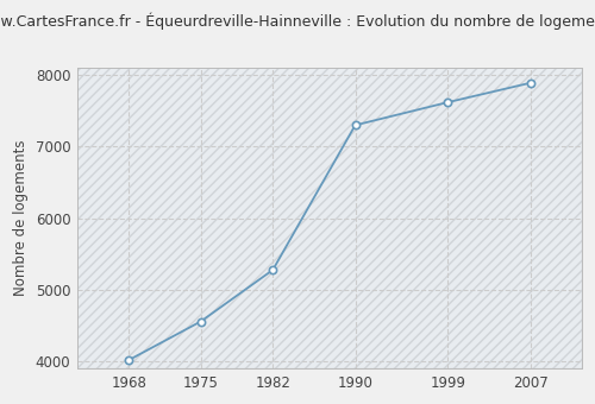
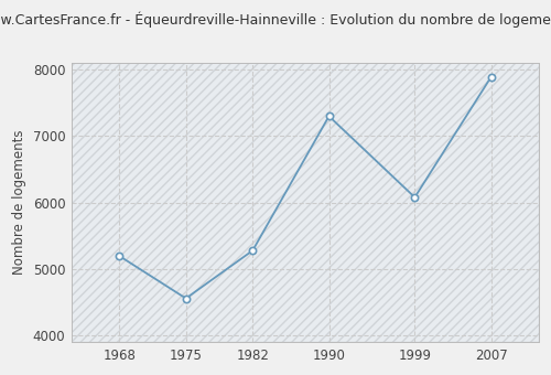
1968: 4020 -> 5200
1999: 7620 -> 6080
